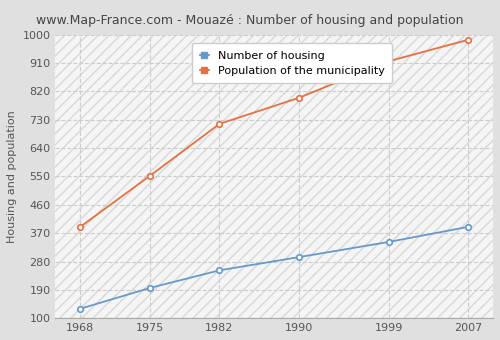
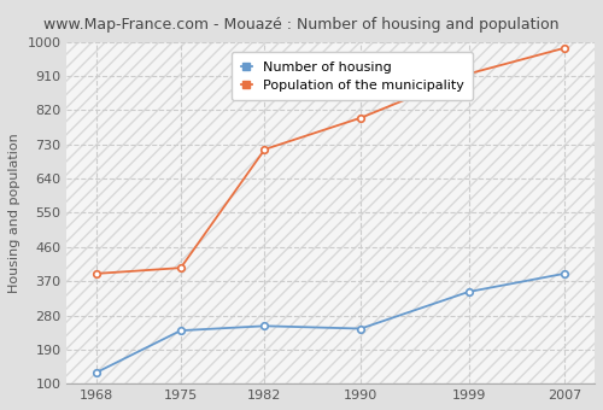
Number of housing/1975: 196 -> 240
Population of the municipality/1975: 552 -> 405
Number of housing/1990: 294 -> 245
